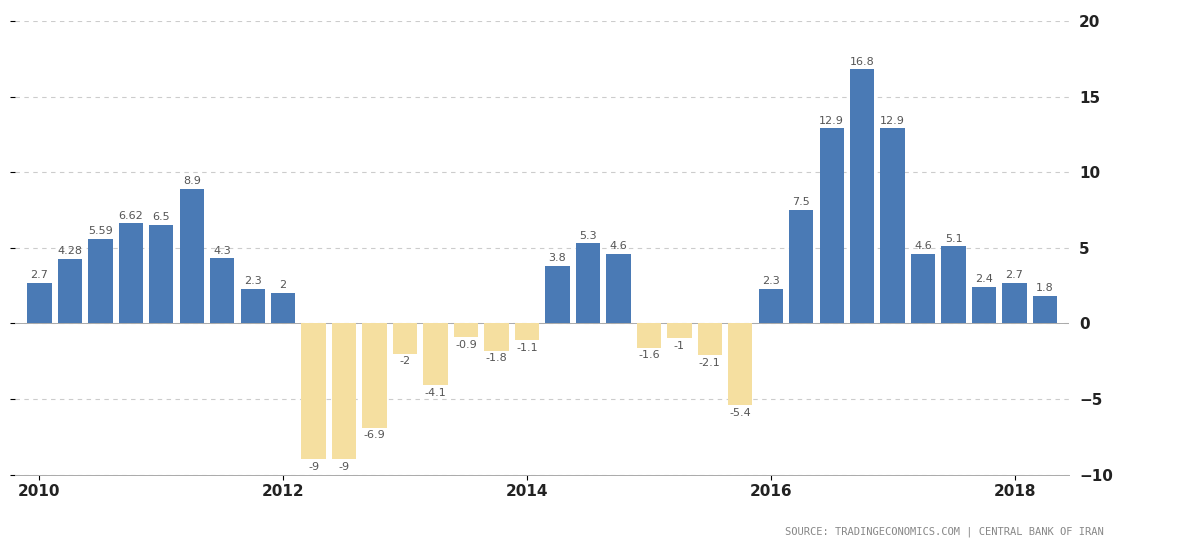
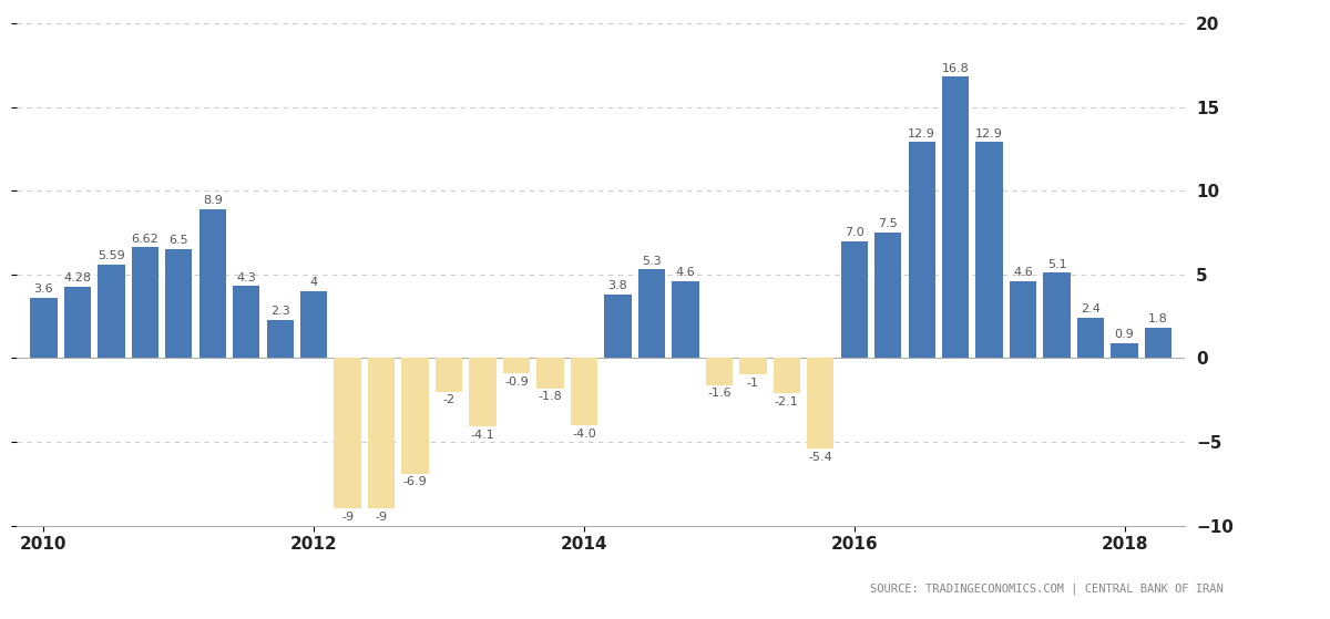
2010: 2.7 -> 3.6
2012: 2 -> 4
2014: -1.1 -> -4.0
2016: 2.3 -> 7.0
2018: 2.7 -> 0.9
